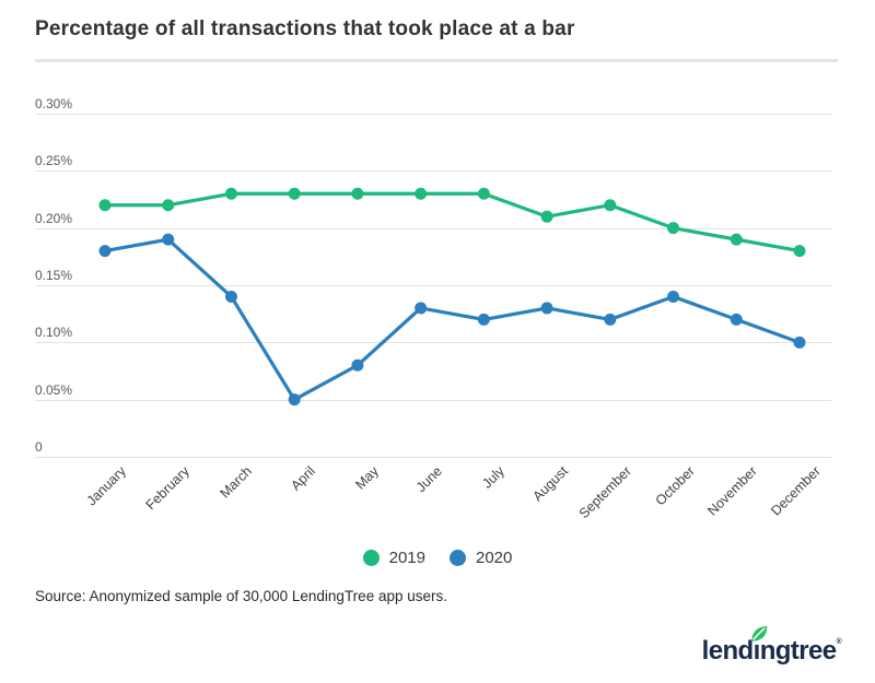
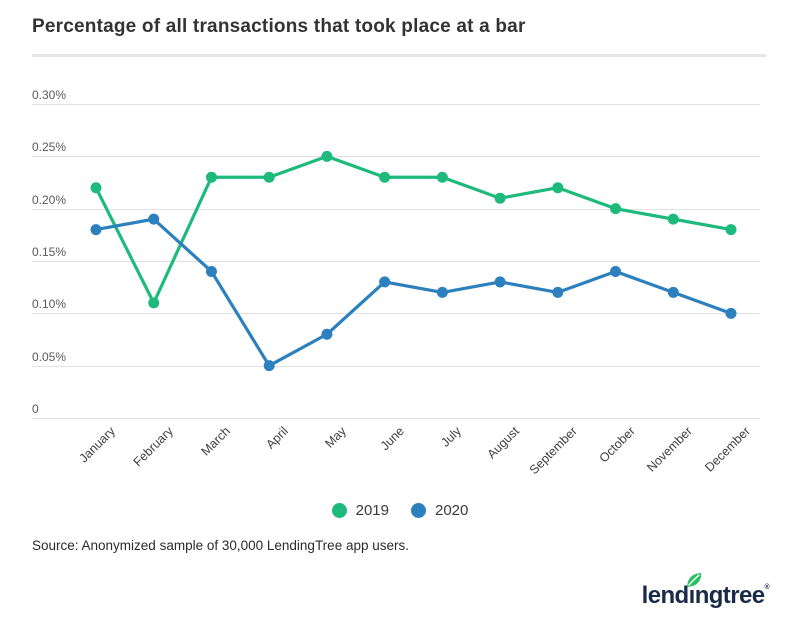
2019/February: 0.22% -> 0.11%
2019/May: 0.23% -> 0.25%
